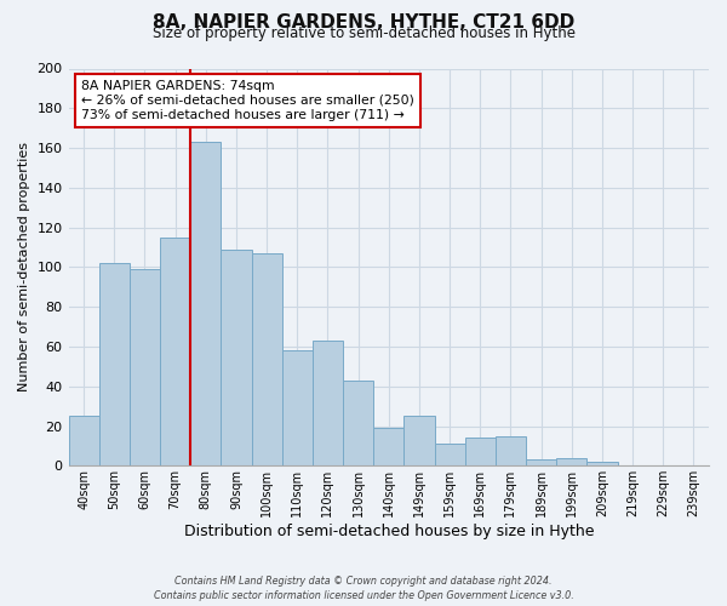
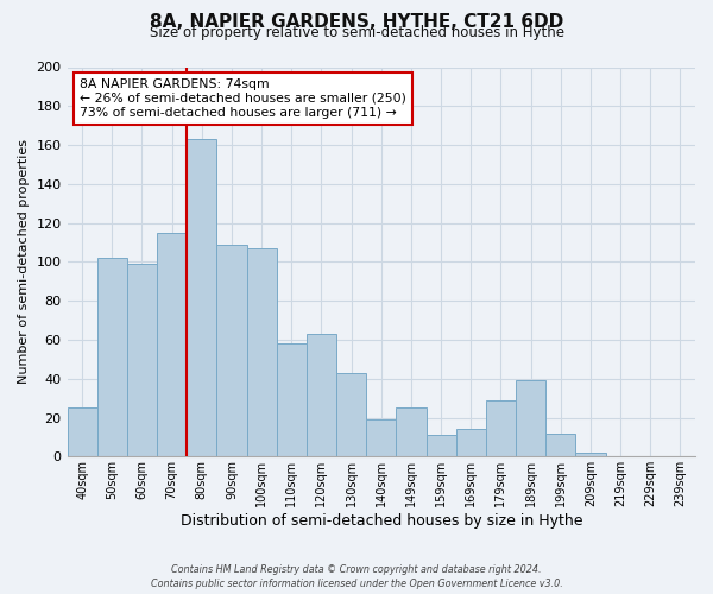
179sqm: 15 -> 29
189sqm: 3 -> 39
199sqm: 4 -> 12
